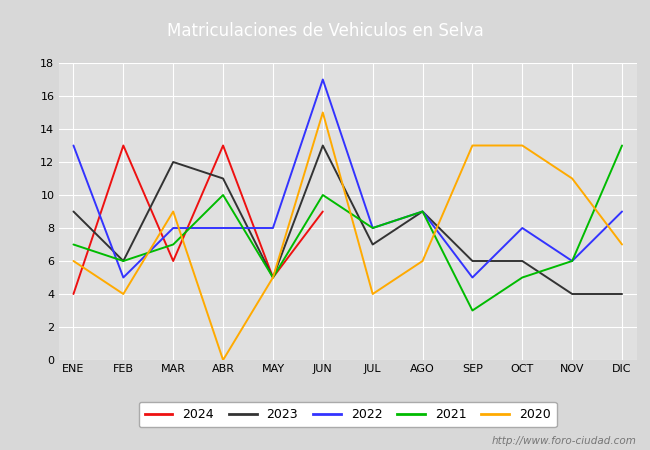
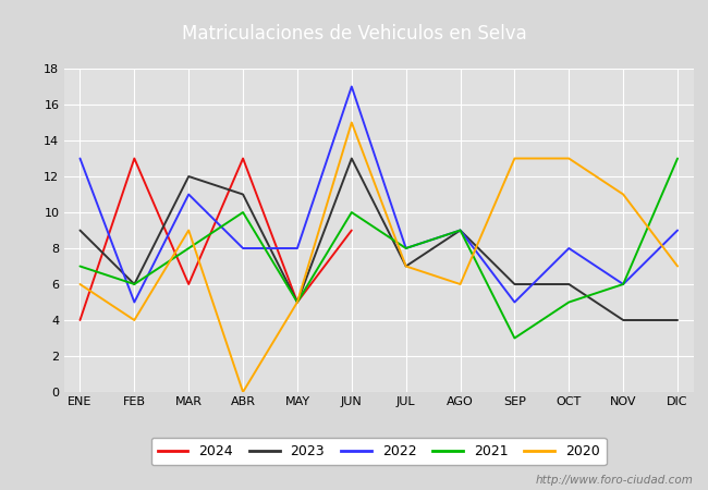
2022/MAR: 8 -> 11
2021/MAR: 7 -> 8
2020/JUL: 4 -> 7
